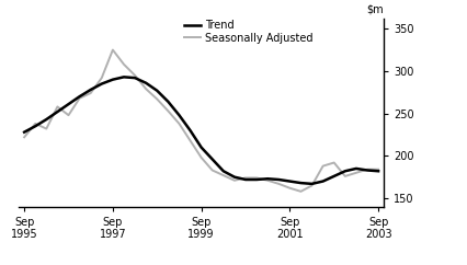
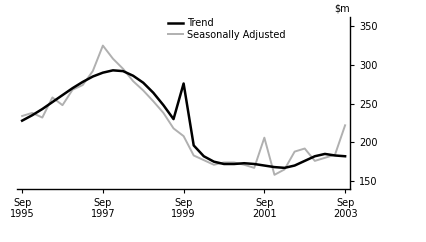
Seasonally Adjusted/Sep 1995: 222 -> 234
Trend/Sep 1999: 210 -> 276
Seasonally Adjusted/Sep 1999: 198 -> 208
Seasonally Adjusted/Sep 2001: 162 -> 206
Seasonally Adjusted/Sep 2003: 184 -> 222
